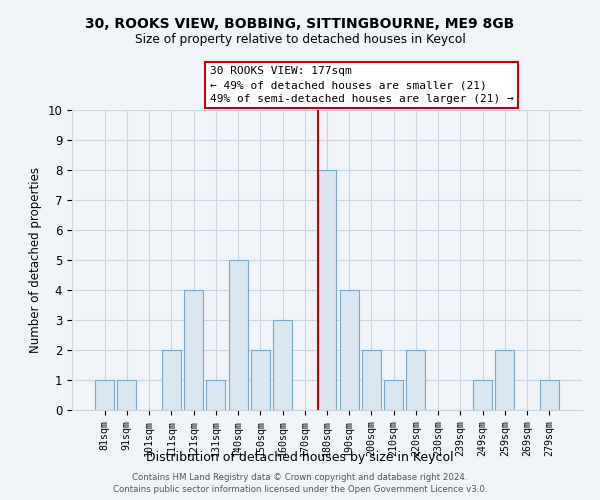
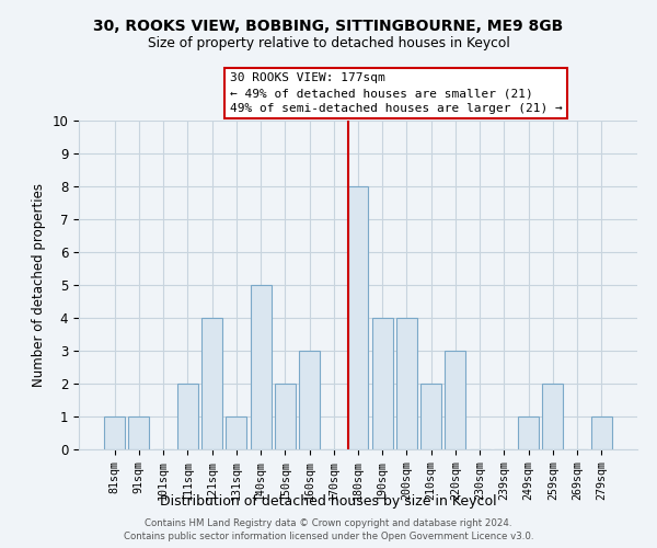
200sqm: 2 -> 4
210sqm: 1 -> 2
220sqm: 2 -> 3
